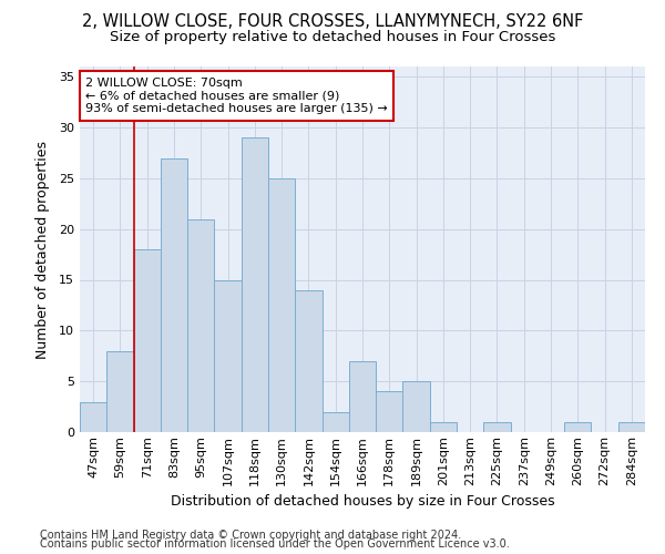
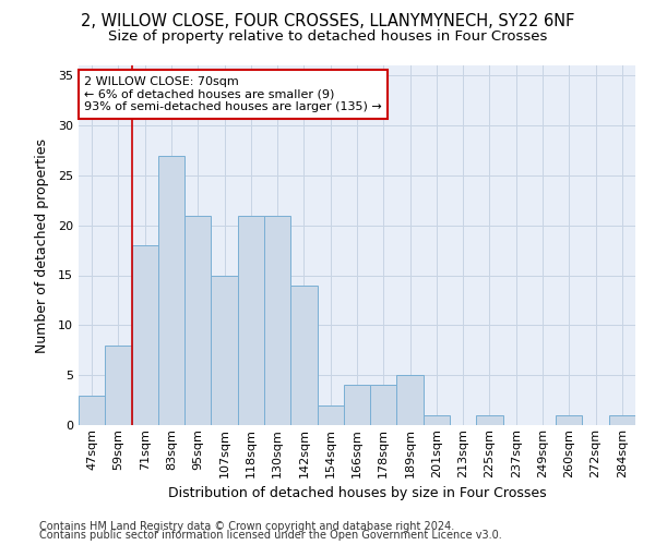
118sqm: 29 -> 21
130sqm: 25 -> 21
166sqm: 7 -> 4
